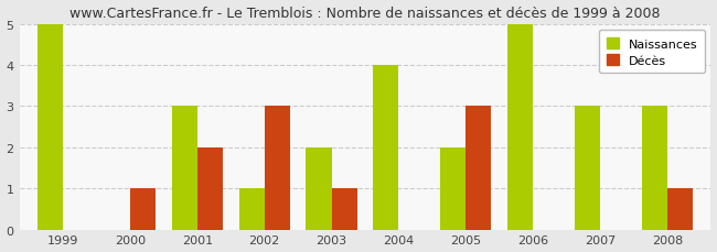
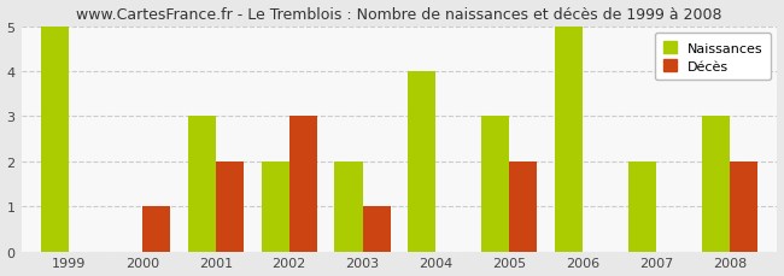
Naissances/2002: 1 -> 2
Naissances/2005: 2 -> 3
Décès/2005: 3 -> 2
Naissances/2007: 3 -> 2
Décès/2008: 1 -> 2
